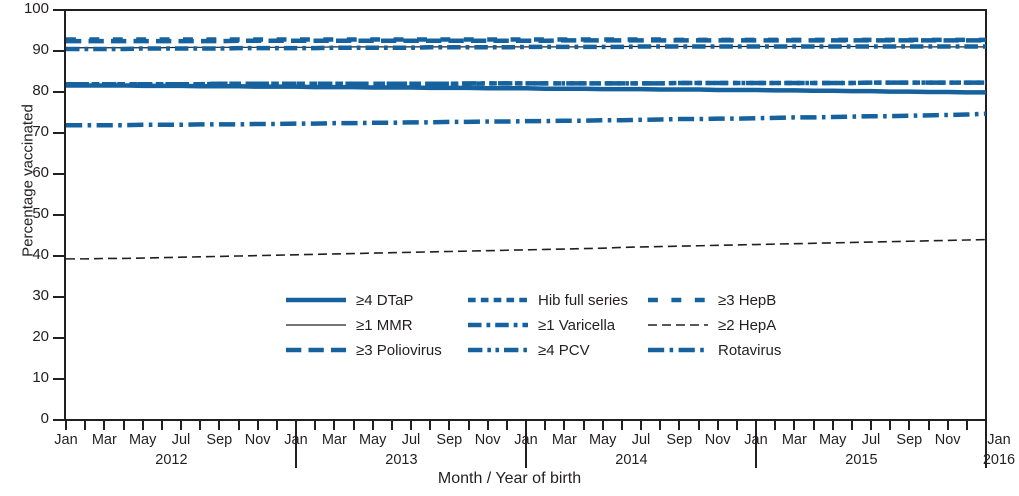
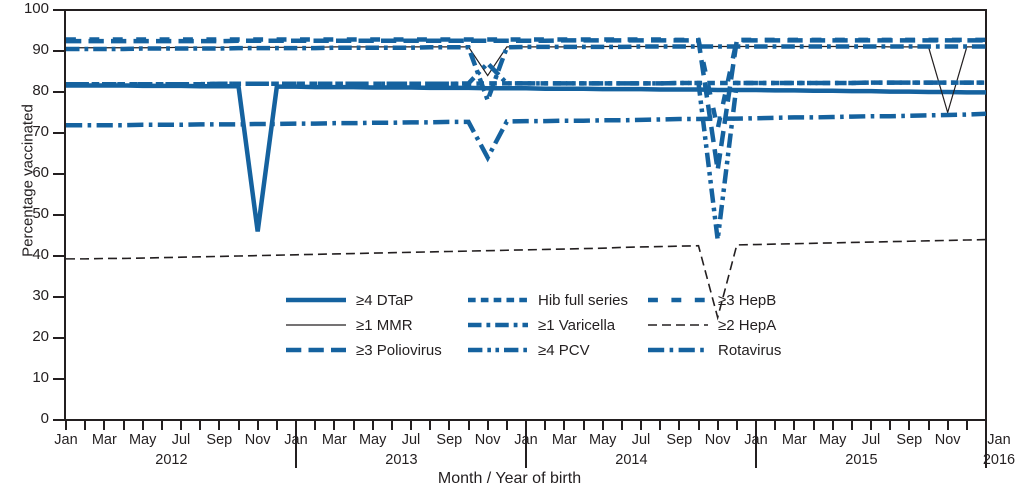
≥4 DTaP/Nov 2012: 81 -> 46
≥1 MMR/Nov 2013: 91 -> 84
≥1 Varicella/Nov 2013: 91 -> 78
≥4 PCV/Nov 2013: 82 -> 87
Rotavirus/Nov 2013: 73 -> 64
≥3 Poliovirus/Nov 2014: 93 -> 61
≥4 PCV/Nov 2014: 82 -> 44
≥3 HepB/Nov 2014: 93 -> 71
≥2 HepA/Nov 2014: 43 -> 25
≥1 MMR/Nov 2015: 91 -> 75
